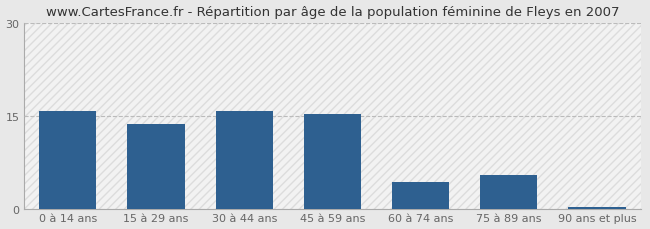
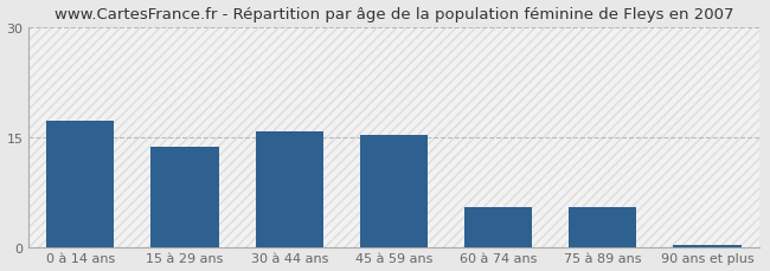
0 à 14 ans: 15.8 -> 17.2
60 à 74 ans: 4.4 -> 5.5
